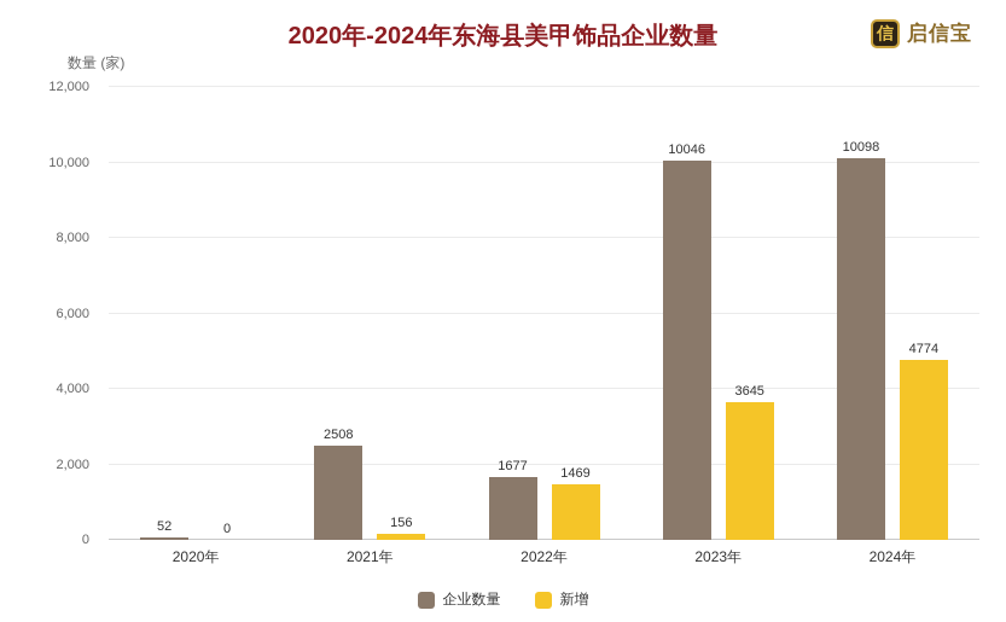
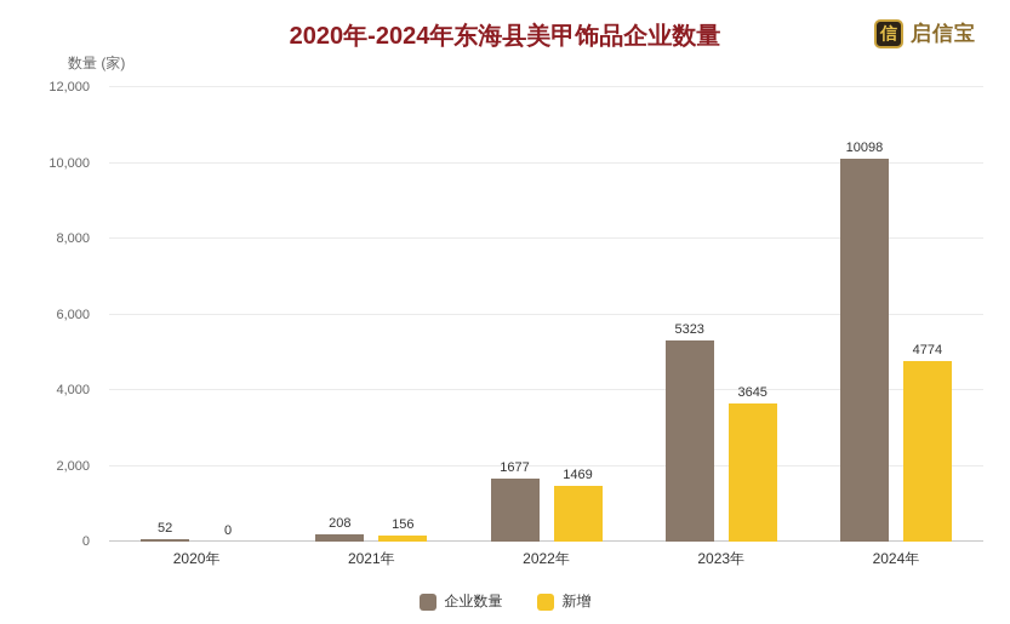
企业数量/2021年: 2508 -> 208
企业数量/2023年: 10046 -> 5323
